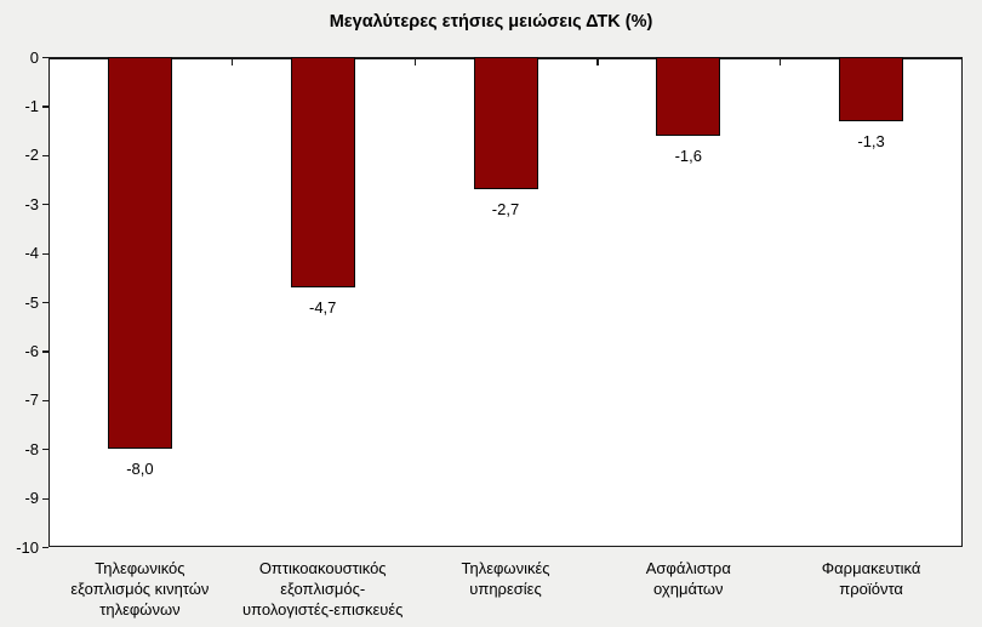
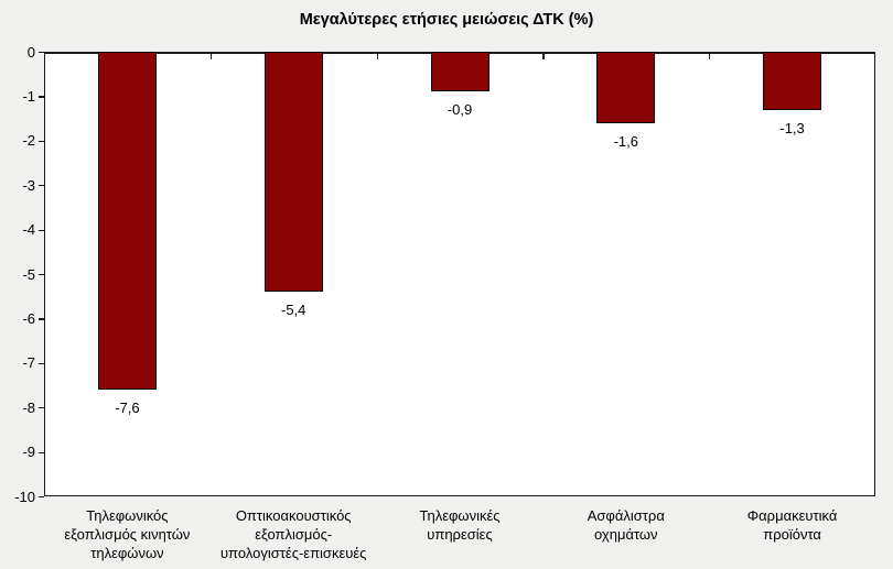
Τηλεφωνικός εξοπλισμός κινητών τηλεφώνων: -8,0 -> -7,6
Οπτικοακουστικός εξοπλισμός- υπολογιστές-επισκευές: -4,7 -> -5,4
Τηλεφωνικές υπηρεσίες: -2,7 -> -0,9
